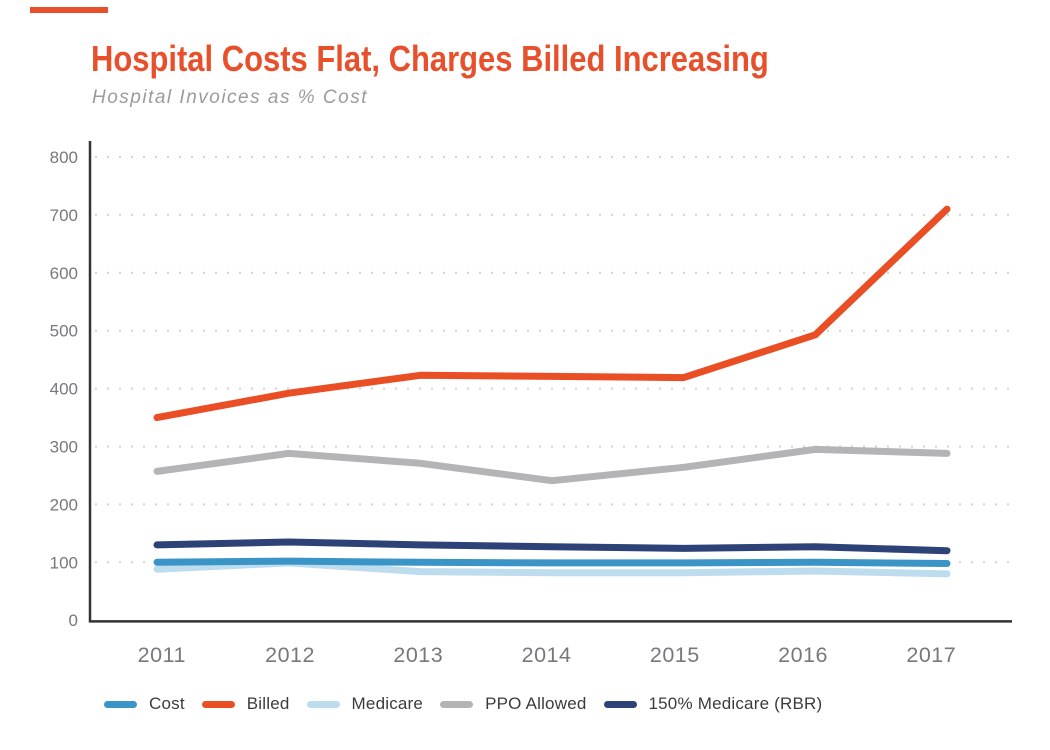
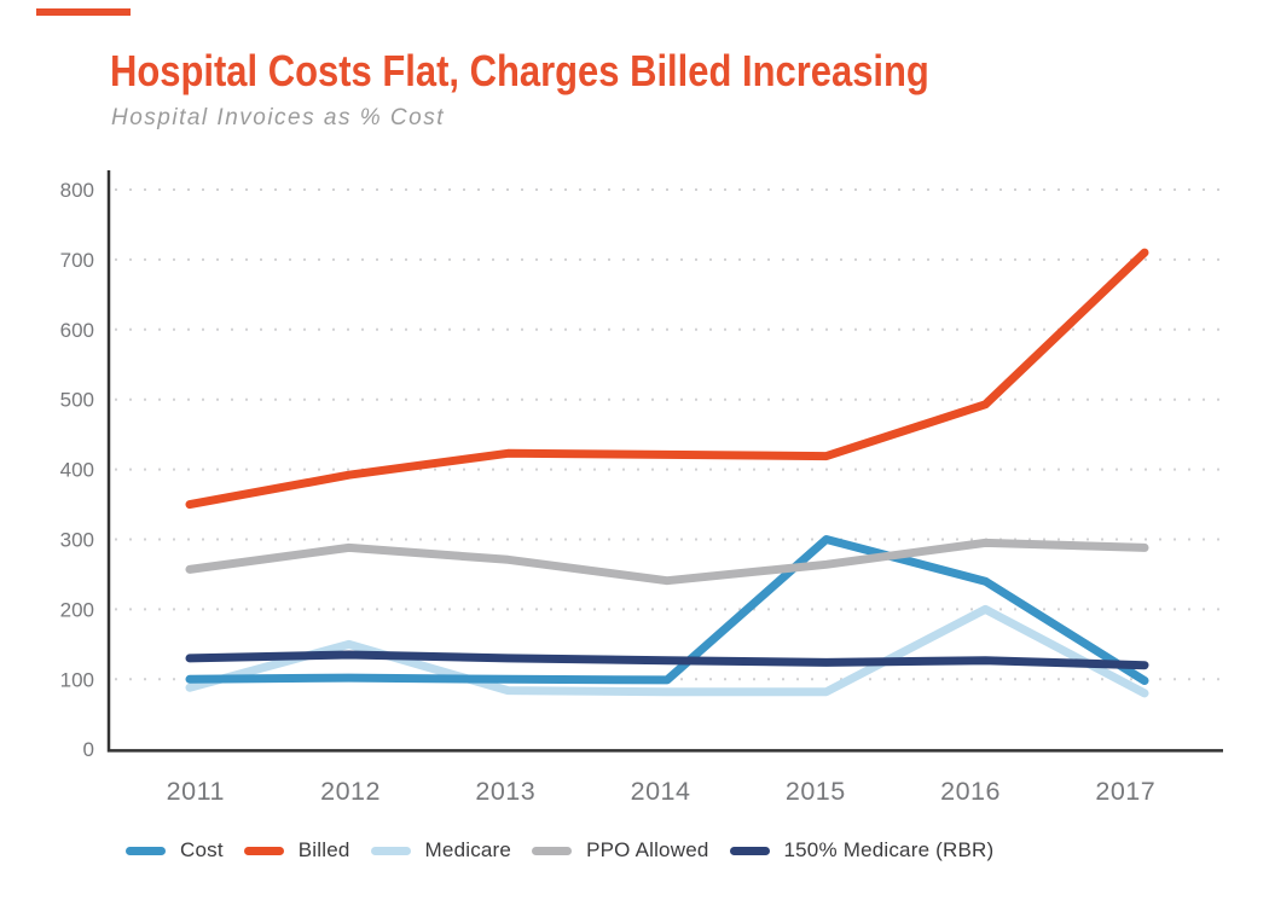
Medicare/2012: 100 -> 150
Cost/2015: 100 -> 300
Cost/2016: 100 -> 240
Medicare/2016: 80 -> 200
